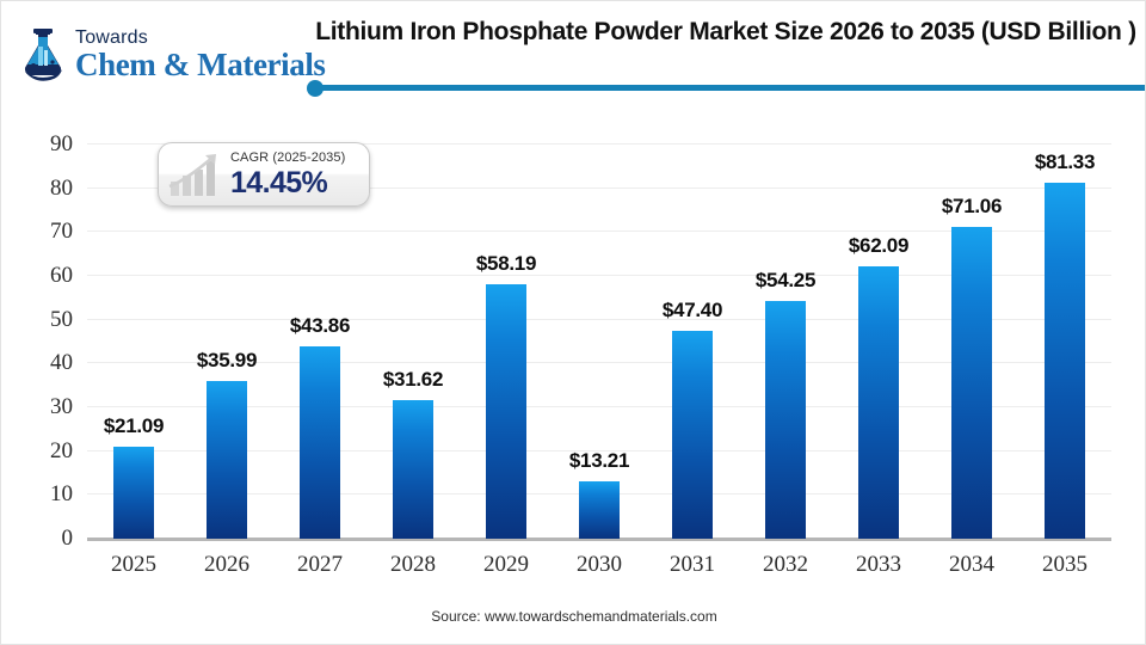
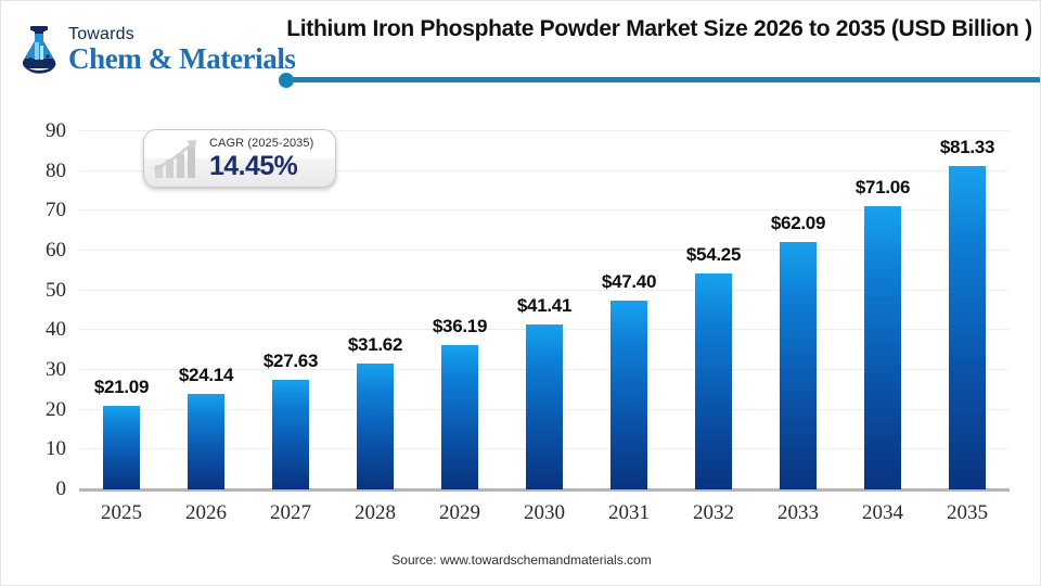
2026: $35.99 -> $24.14
2027: $43.86 -> $27.63
2029: $58.19 -> $36.19
2030: $13.21 -> $41.41
